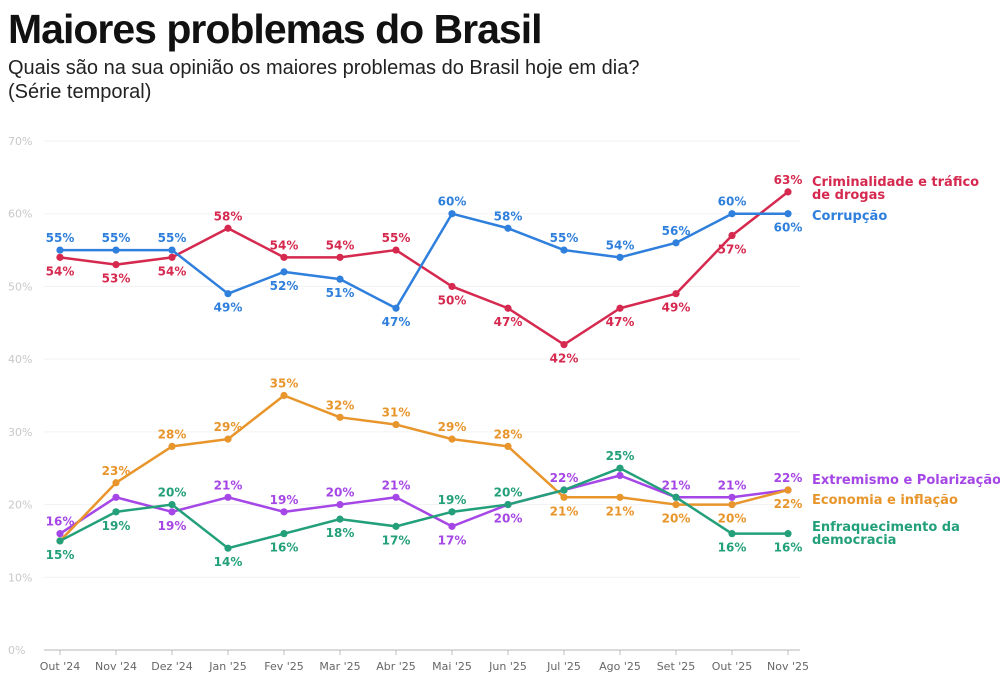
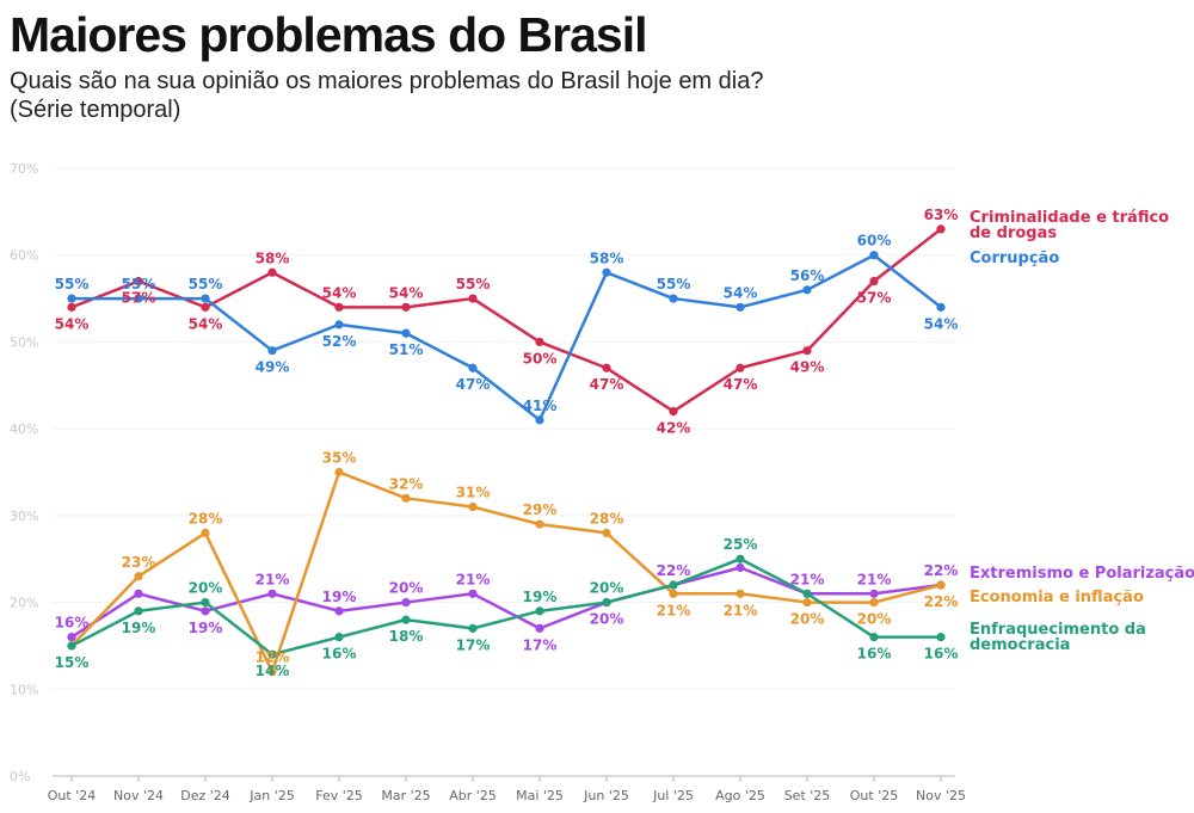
Criminalidade e tráfico de drogas/Nov '24: 53% -> 57%
Economia e inflação/Jan '25: 29% -> 12%
Corrupção/Mai '25: 60% -> 41%
Corrupção/Nov '25: 60% -> 54%
